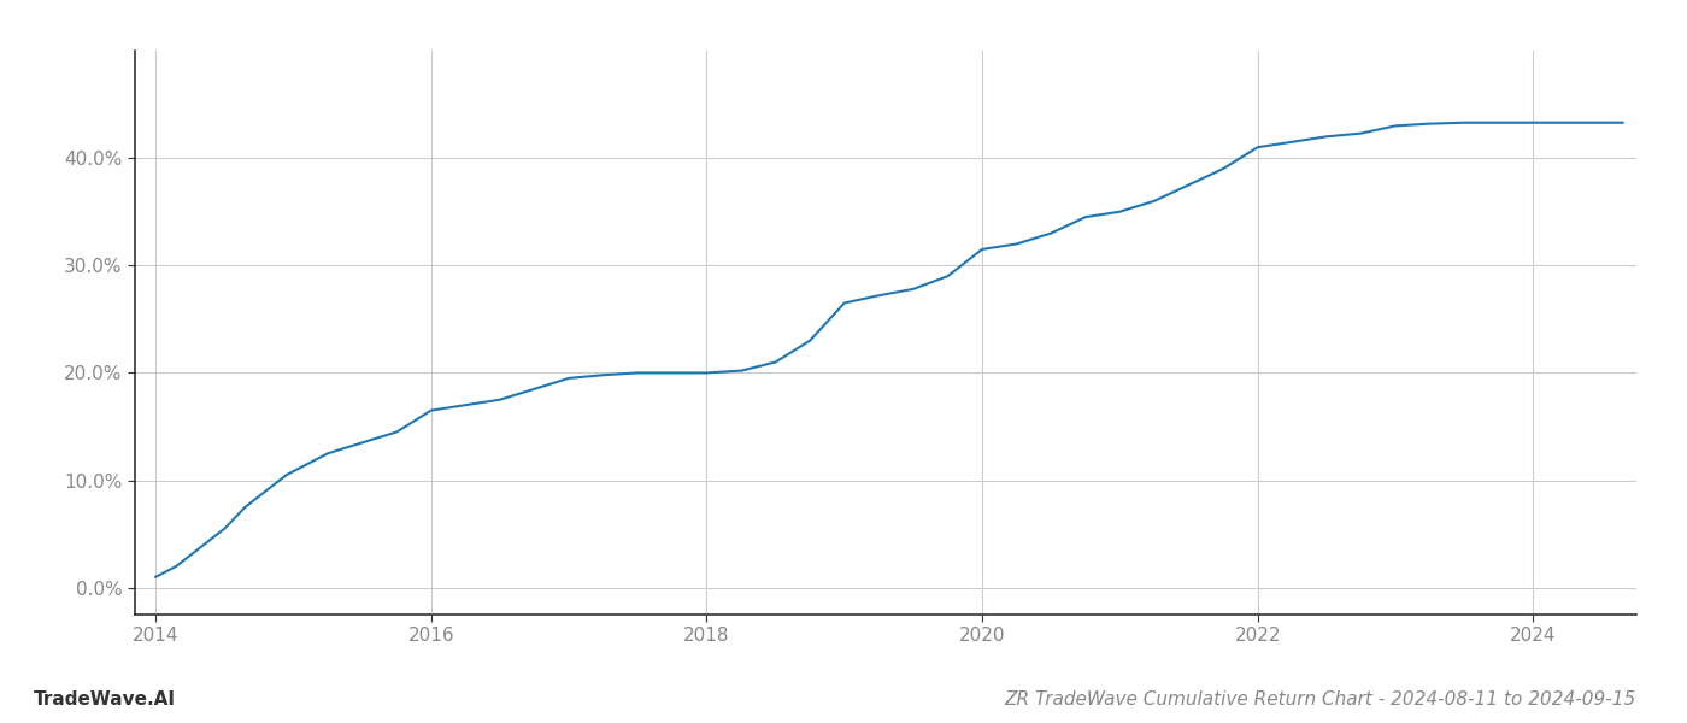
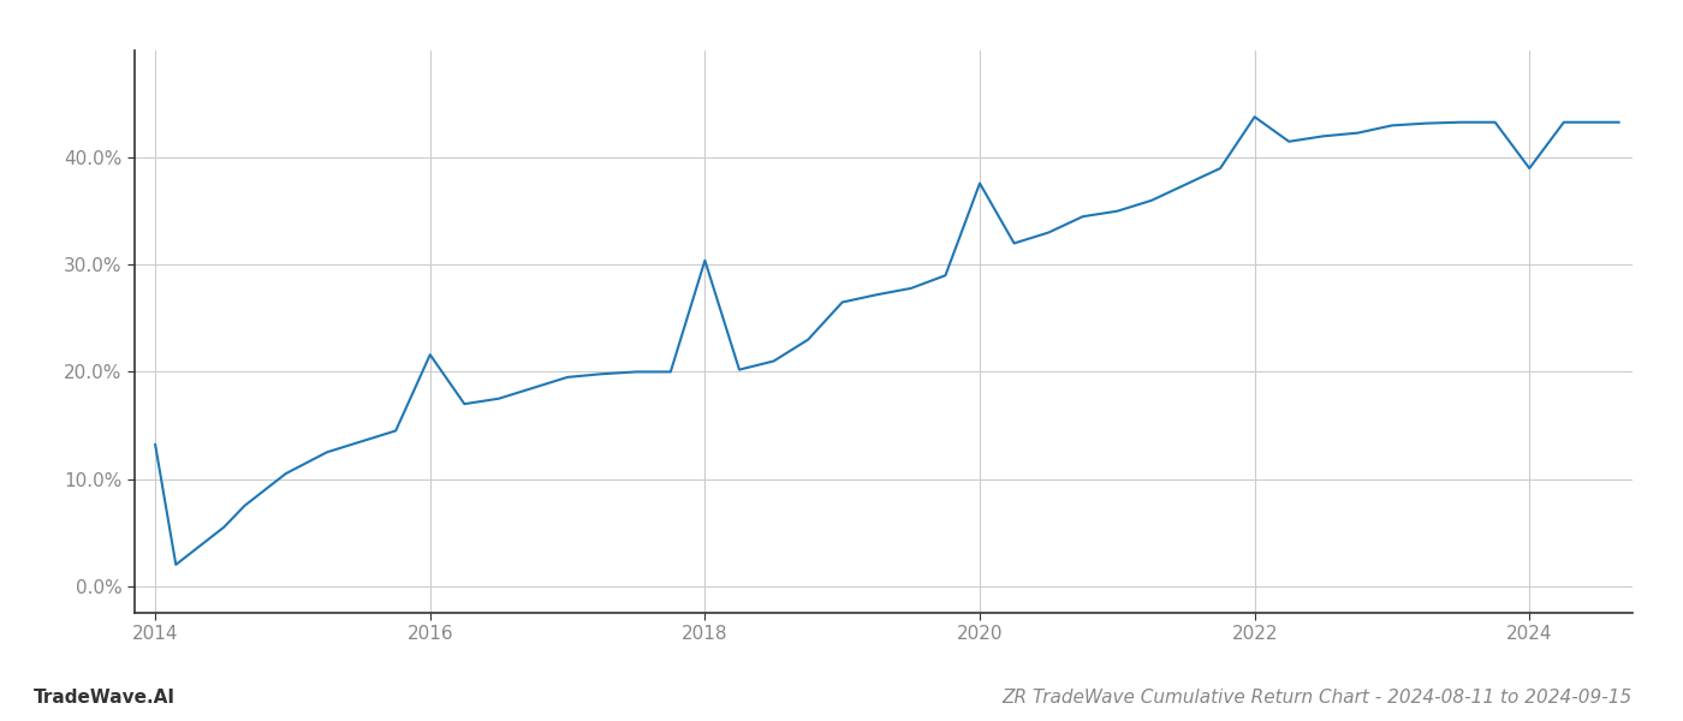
2014: 1.0% -> 13.2%
2016: 16.5% -> 21.6%
2018: 20.0% -> 30.4%
2020: 31.5% -> 37.6%
2022: 41.0% -> 43.8%
2024: 43.3% -> 39.0%
